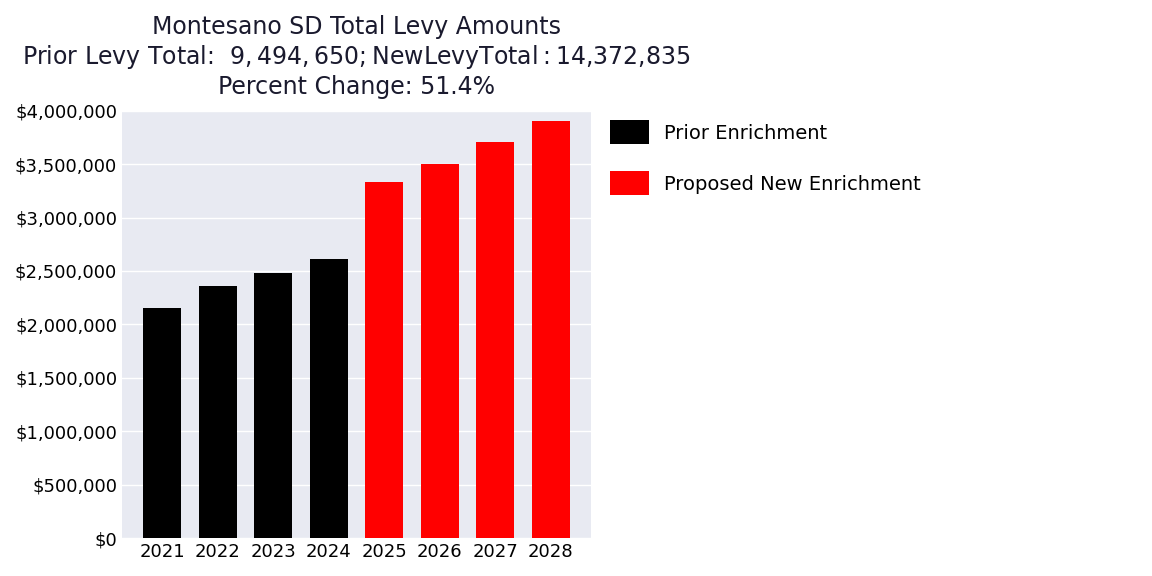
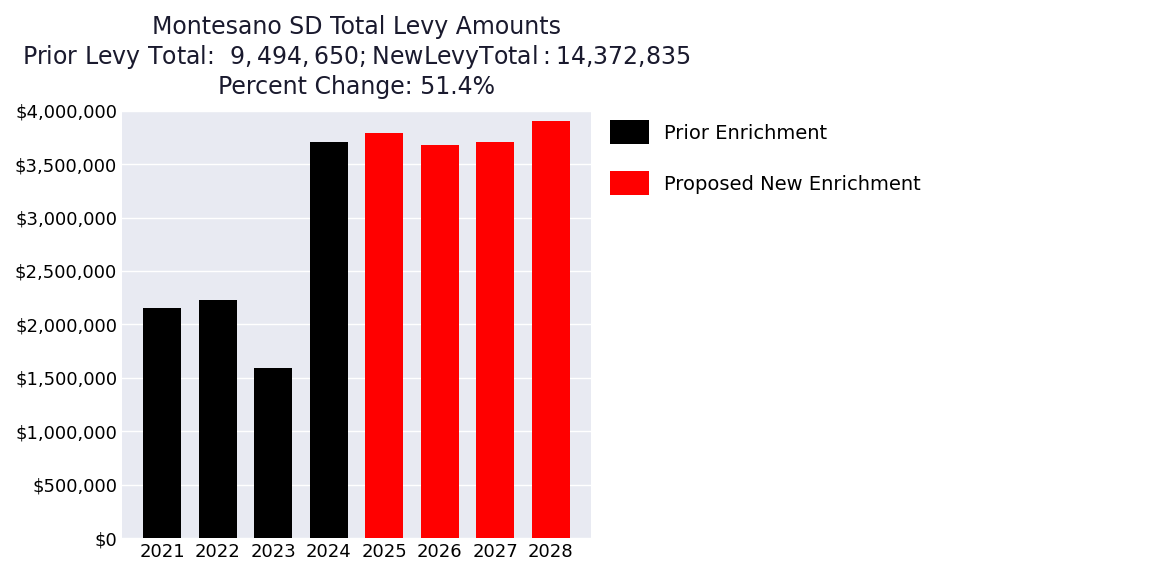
2022: $2,360,000 -> $2,230,000
2023: $2,480,000 -> $1,590,000
2024: $2,610,000 -> $3,710,000
2025: $3,330,000 -> $3,790,000
2026: $3,500,000 -> $3,680,000
